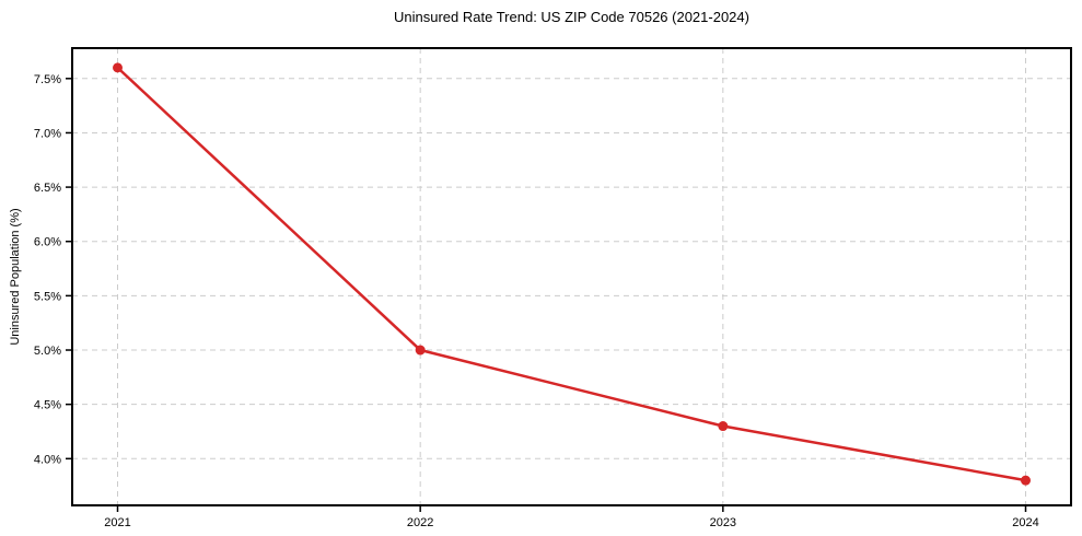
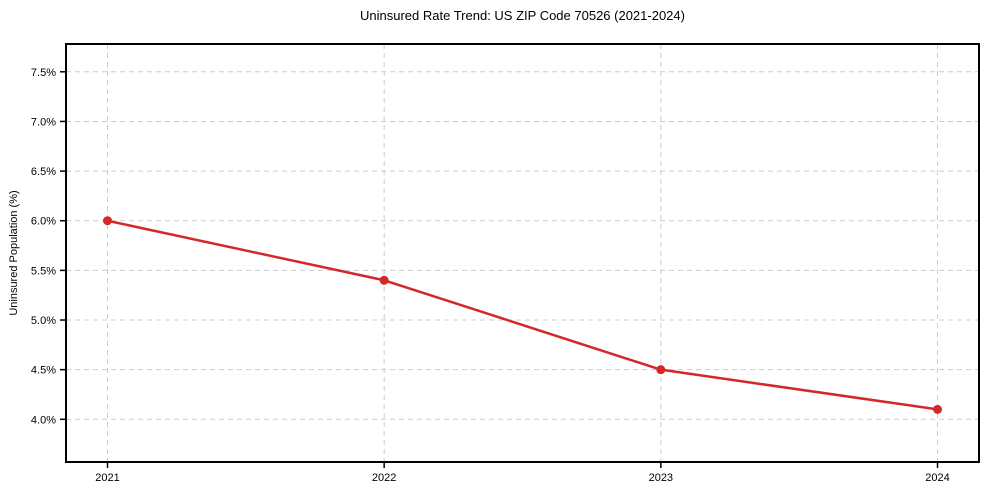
2021: 7.6% -> 6.0%
2022: 5.0% -> 5.4%
2023: 4.3% -> 4.5%
2024: 3.8% -> 4.1%
